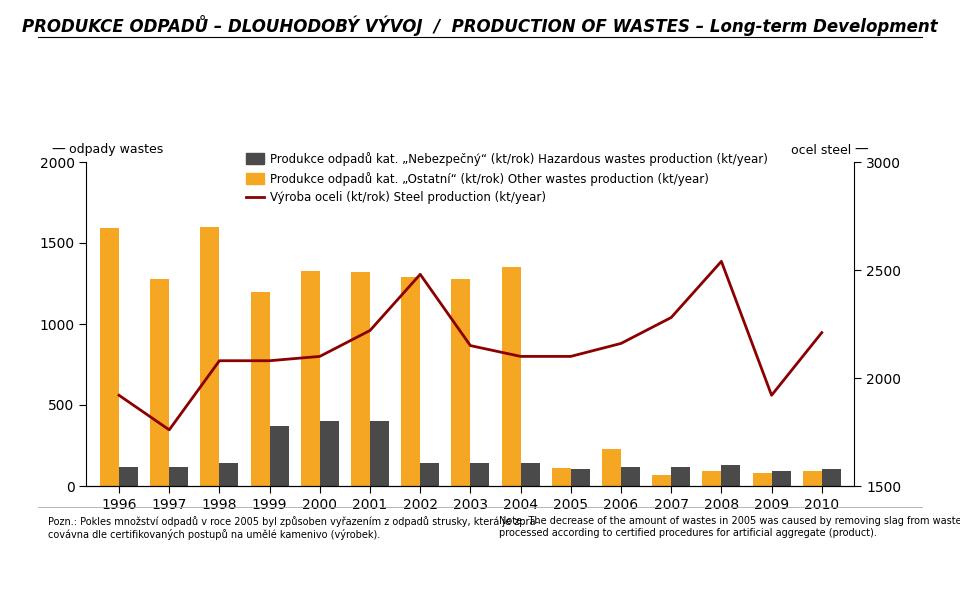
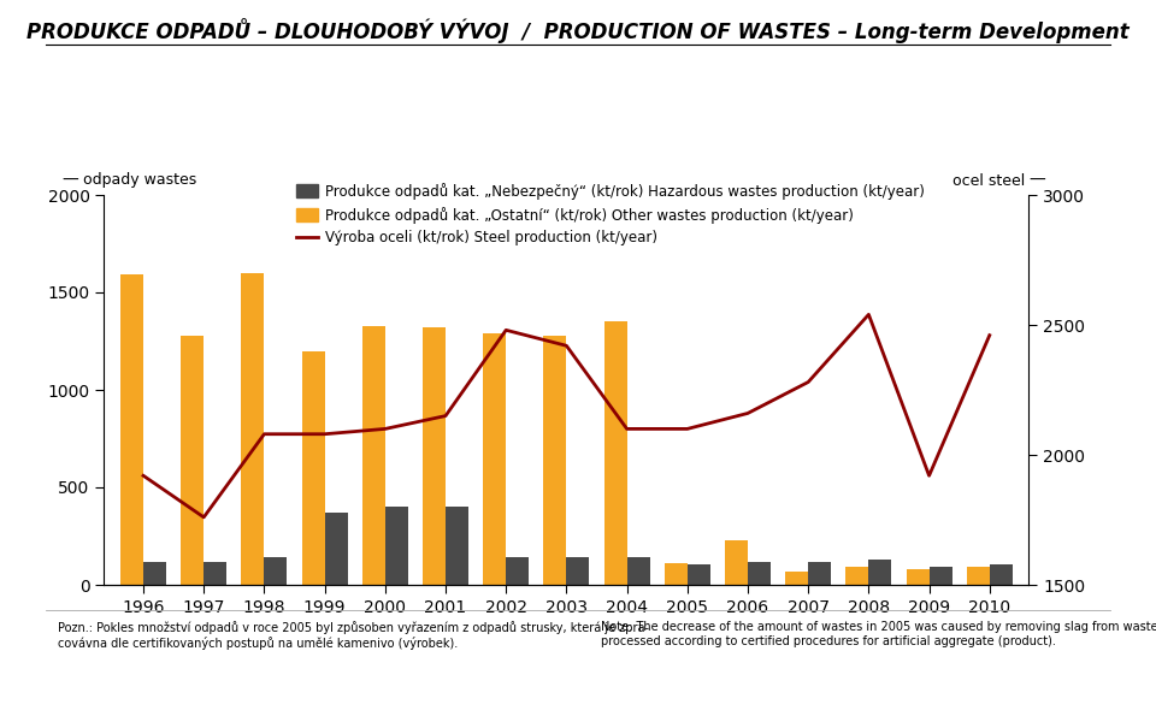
Výroba oceli (kt/rok) Steel production (kt/year)/2001: 2220 -> 2150
Výroba oceli (kt/rok) Steel production (kt/year)/2003: 2150 -> 2420
Výroba oceli (kt/rok) Steel production (kt/year)/2010: 2210 -> 2460
